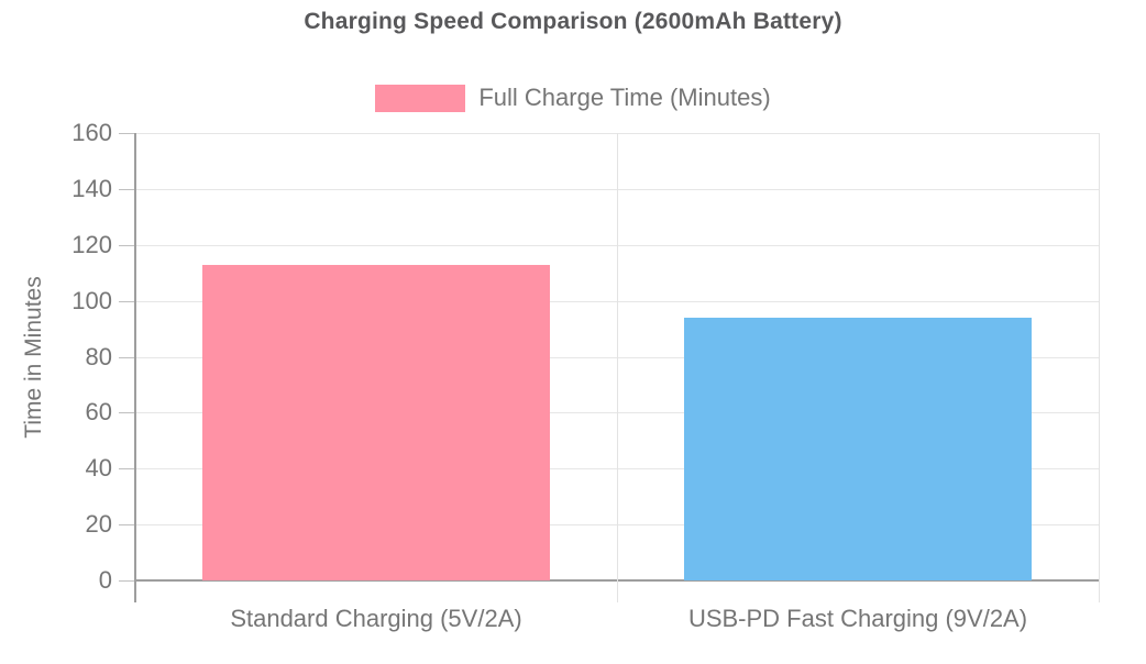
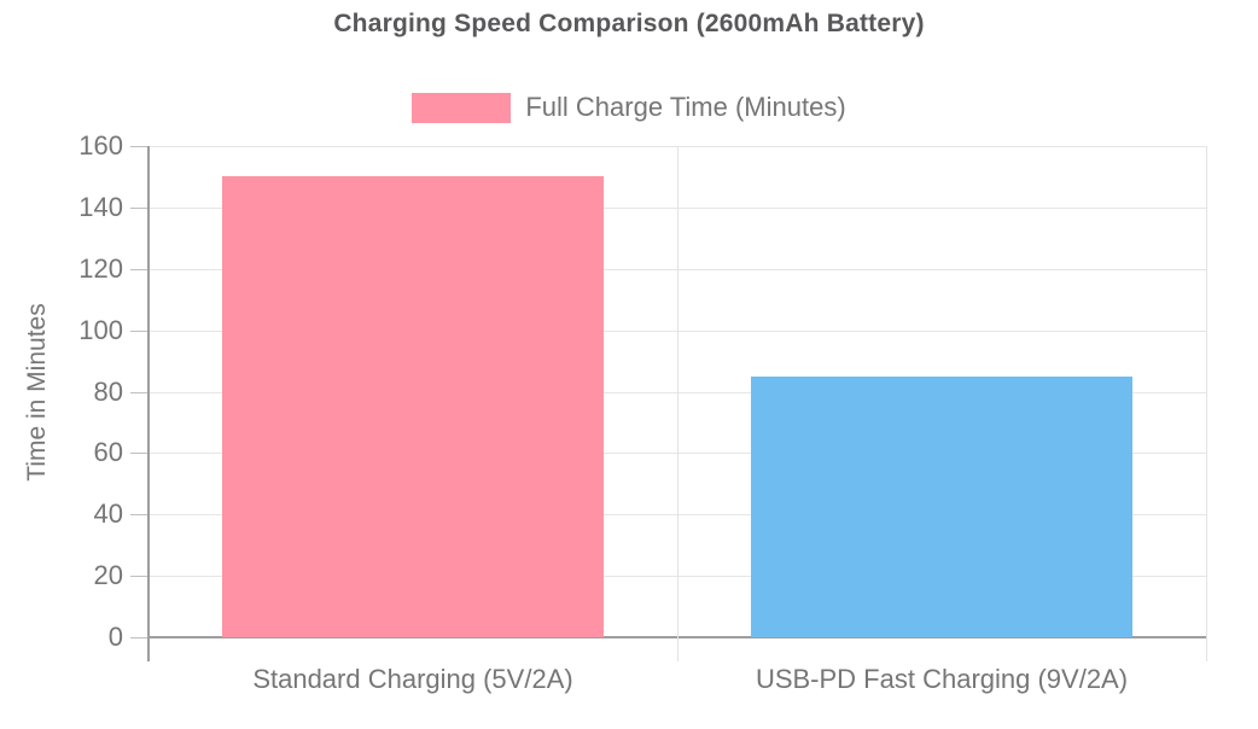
Standard Charging (5V/2A): 113 -> 150
USB-PD Fast Charging (9V/2A): 94 -> 85
